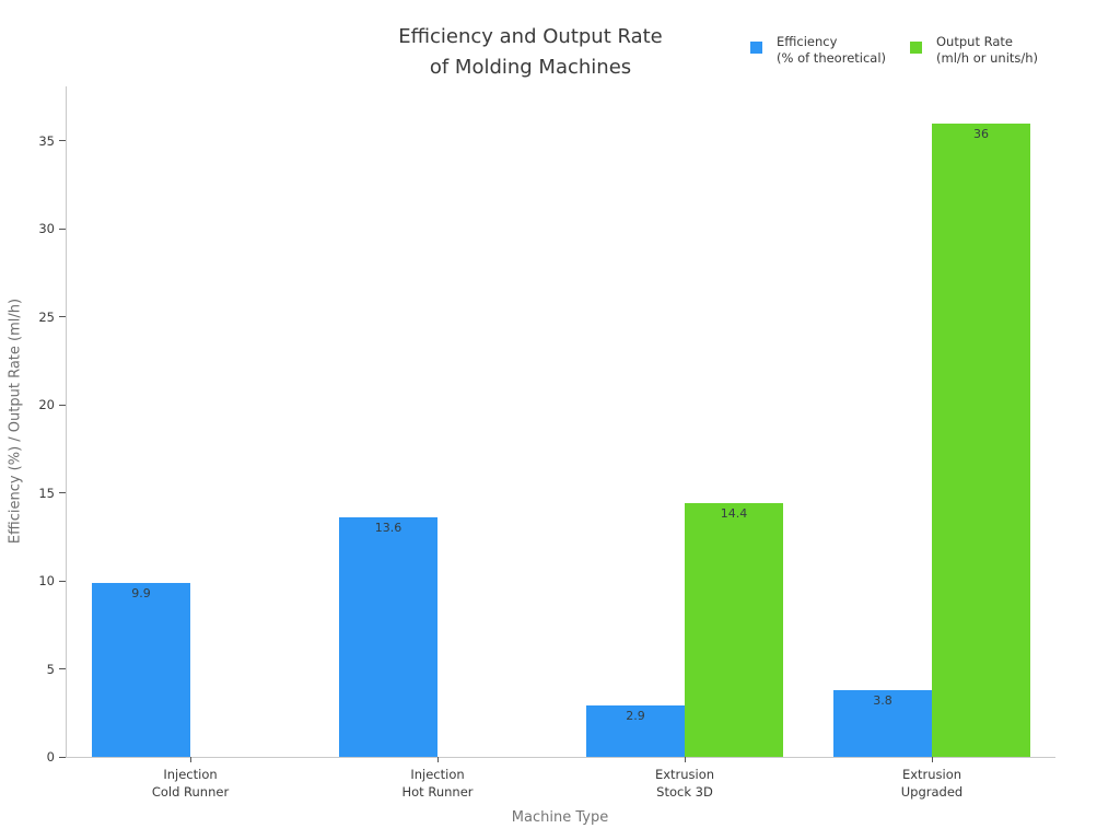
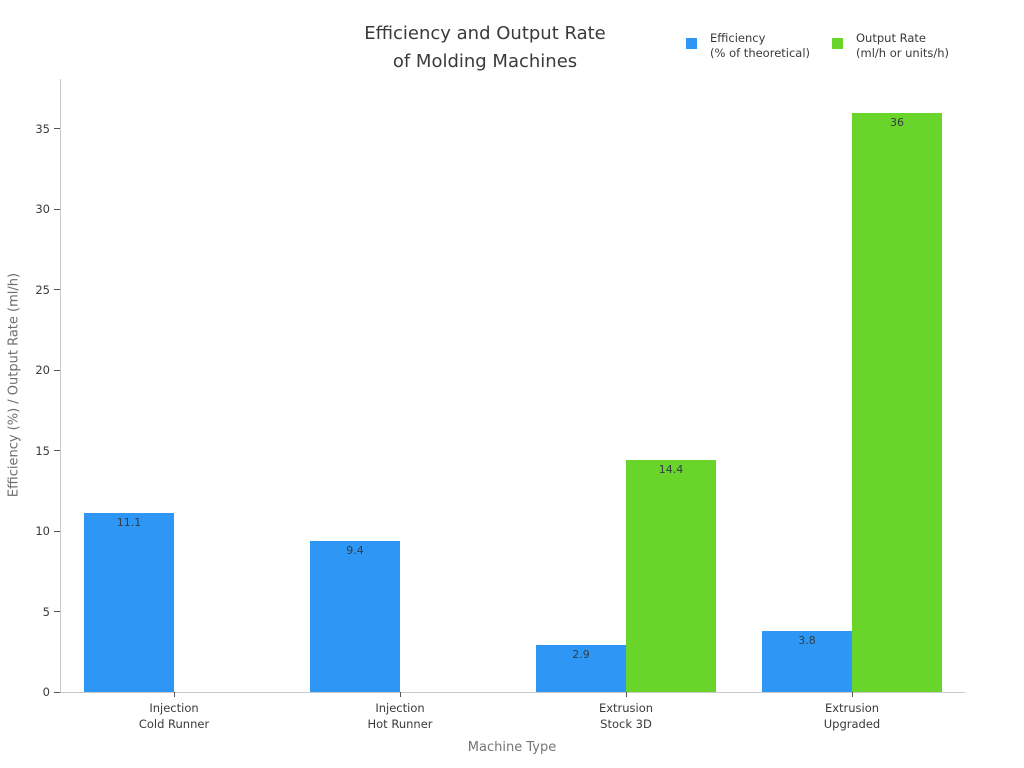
Efficiency (% of theoretical)/Injection Cold Runner: 9.9 -> 11.1
Efficiency (% of theoretical)/Injection Hot Runner: 13.6 -> 9.4
